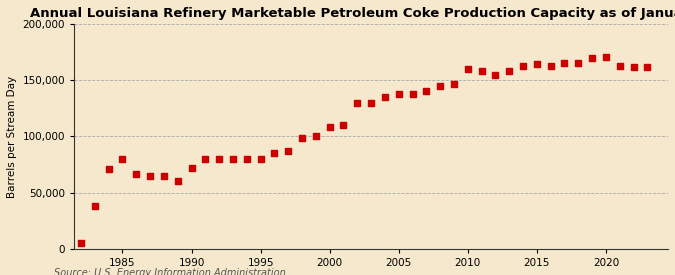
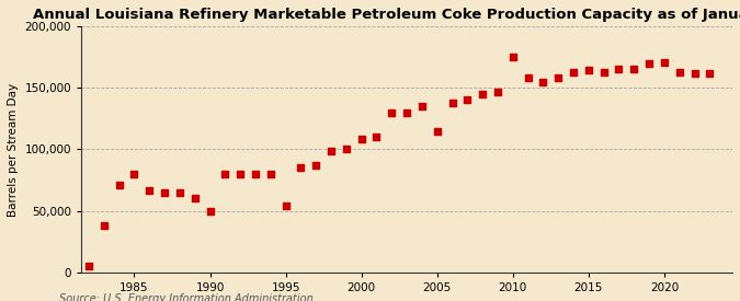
1990: 72,000 -> 50,000
1995: 80,000 -> 54,000
2005: 138,000 -> 115,000
2010: 160,000 -> 175,000
